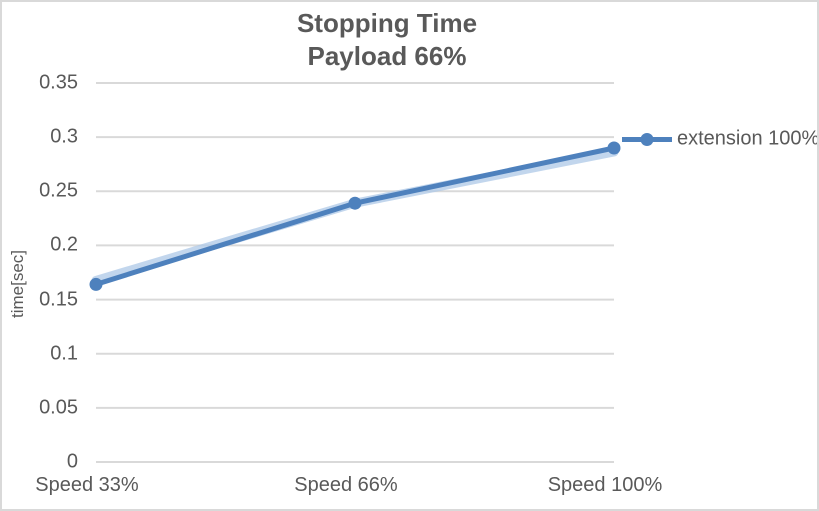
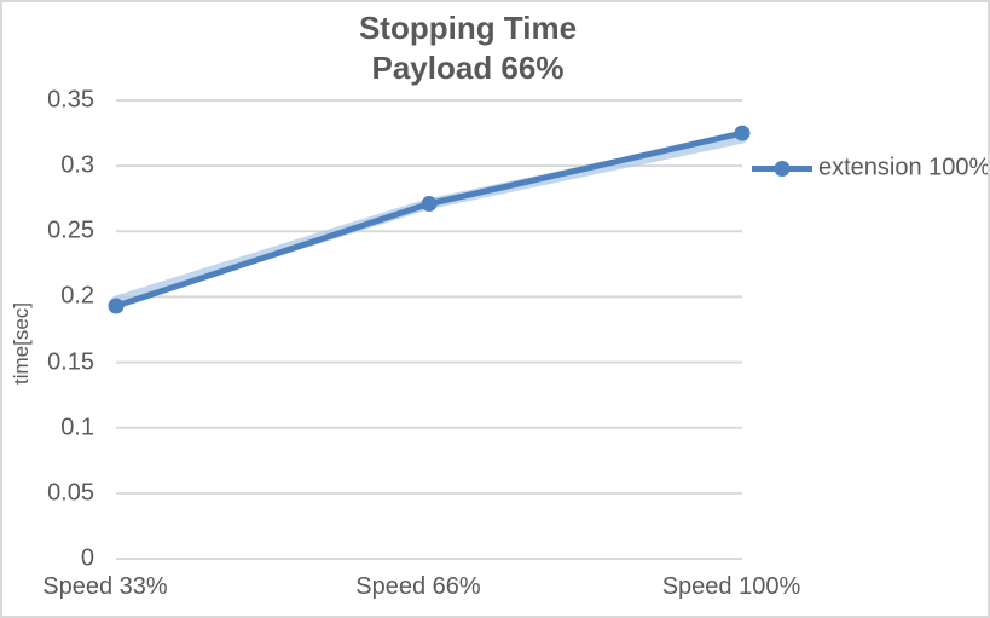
Speed 33%: 0.164 -> 0.193
Speed 66%: 0.239 -> 0.271
Speed 100%: 0.290 -> 0.325
